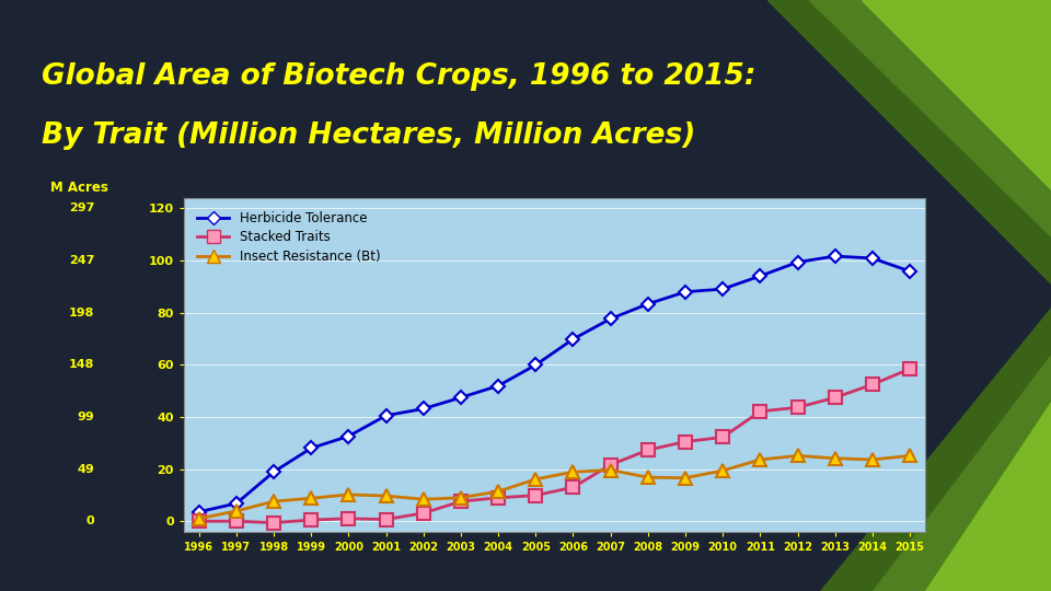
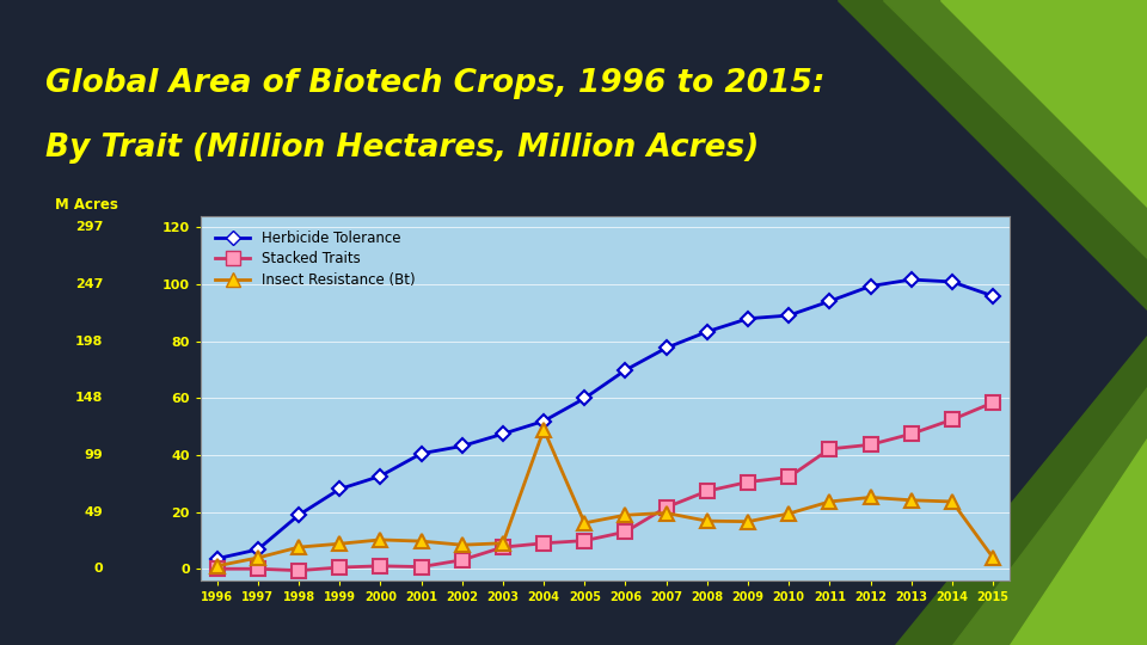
Insect Resistance (Bt)/2004: 11.5 -> 49.0
Insect Resistance (Bt)/2015: 25.2 -> 4.0
